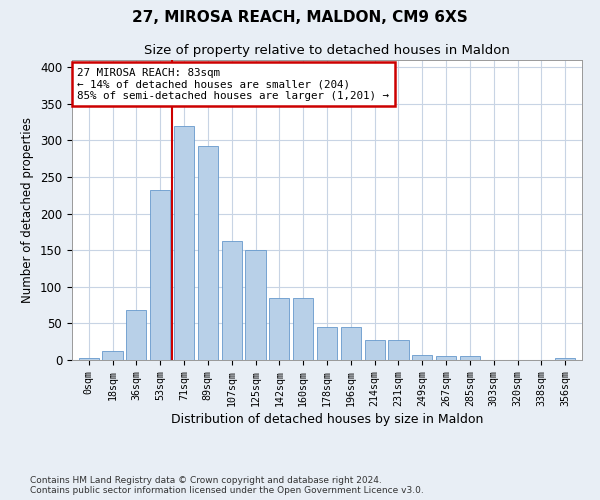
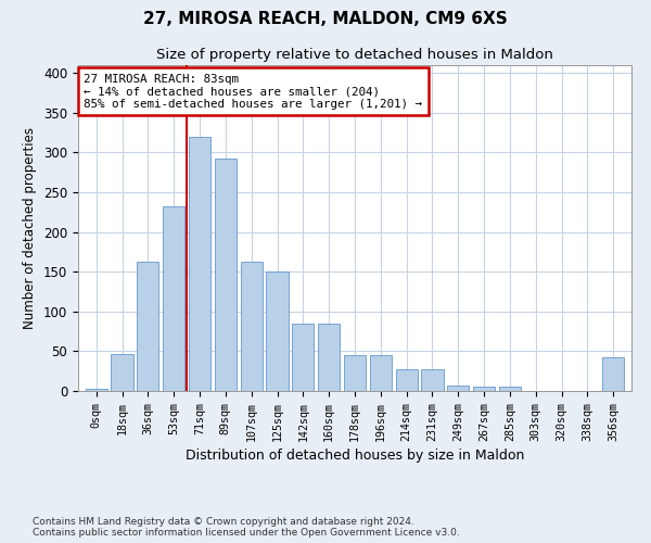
18sqm: 12 -> 46
36sqm: 68 -> 162
356sqm: 3 -> 42
